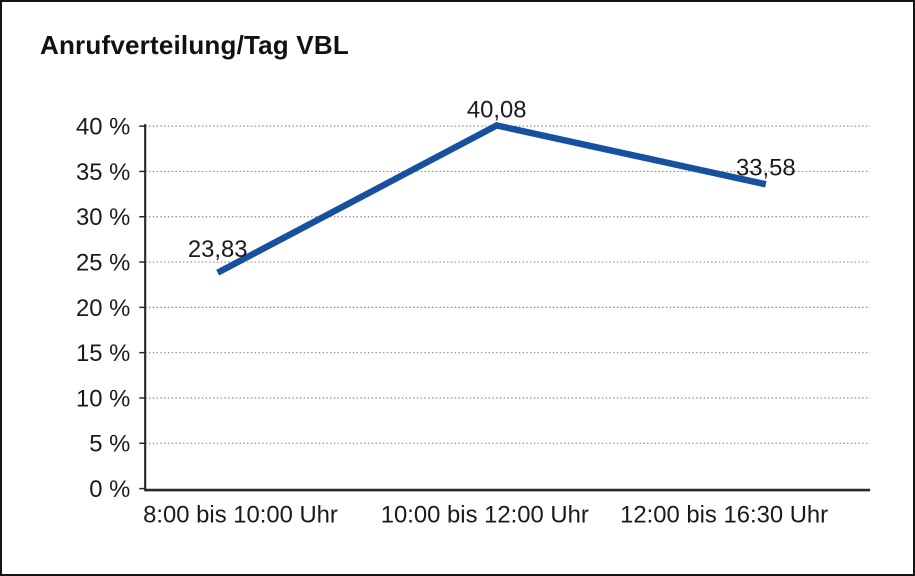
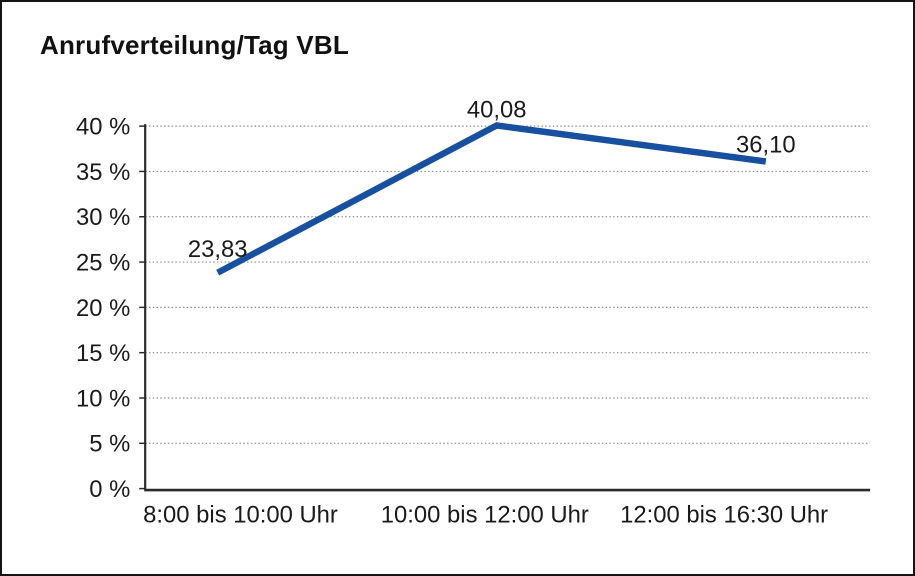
12:00 bis 16:30 Uhr: 33,58 -> 36,10
